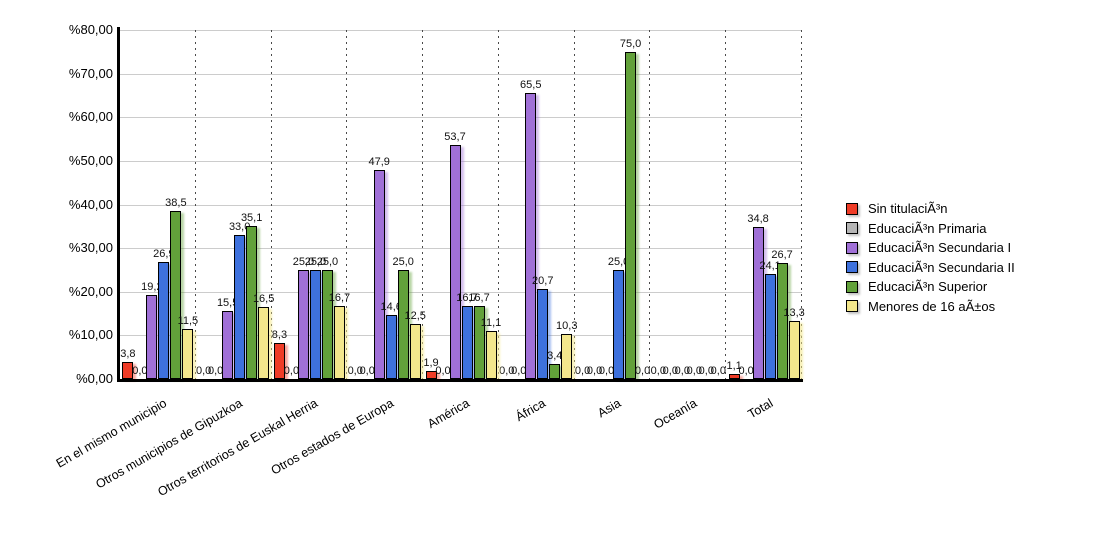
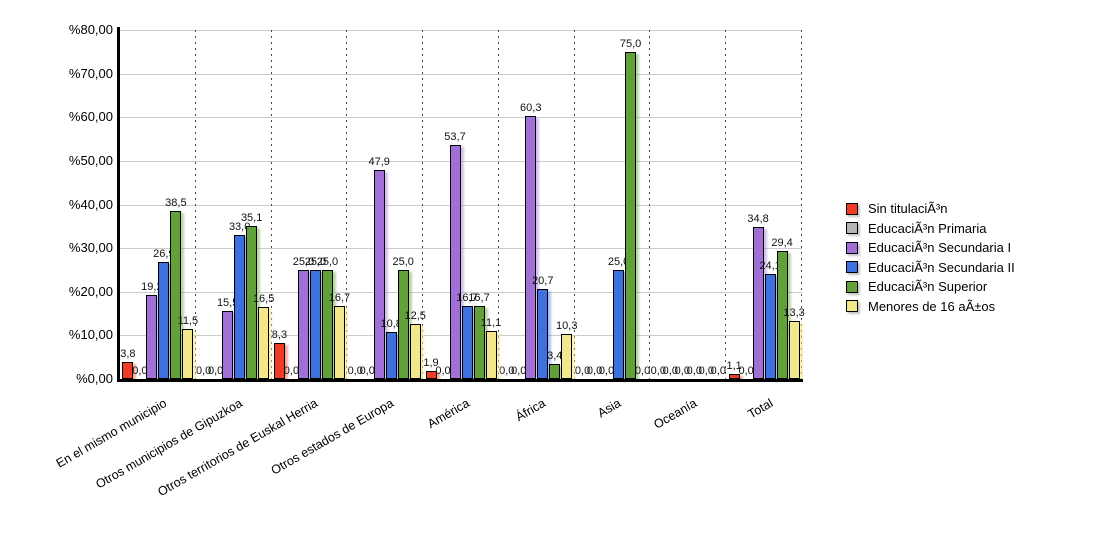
EducaciÃ³n Secundaria II/Otros estados de Europa: 14,6 -> 10,8
EducaciÃ³n Secundaria I/África: 65,5 -> 60,3
EducaciÃ³n Superior/Total: 26,7 -> 29,4
